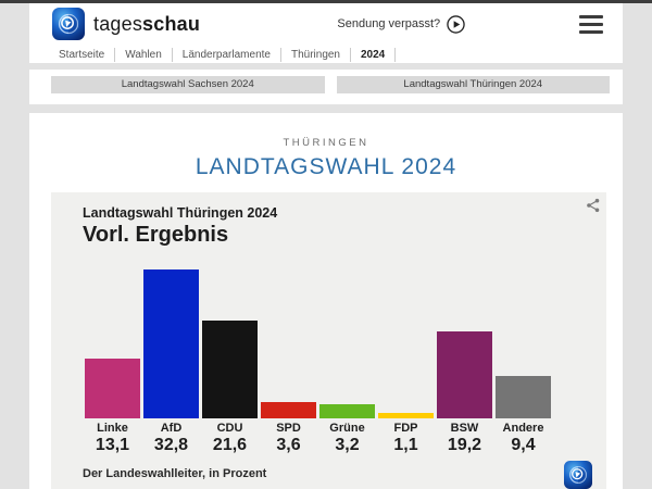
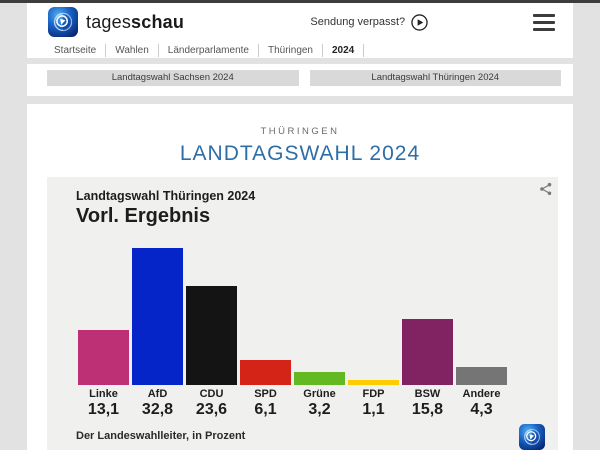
CDU: 21,6 -> 23,6
SPD: 3,6 -> 6,1
BSW: 19,2 -> 15,8
Andere: 9,4 -> 4,3
